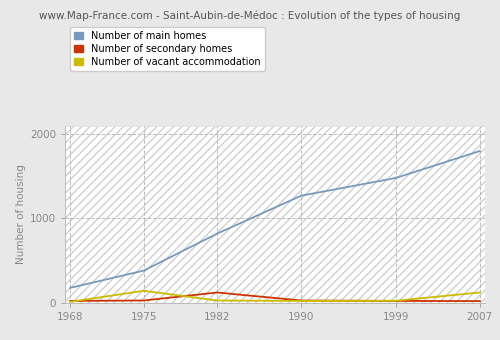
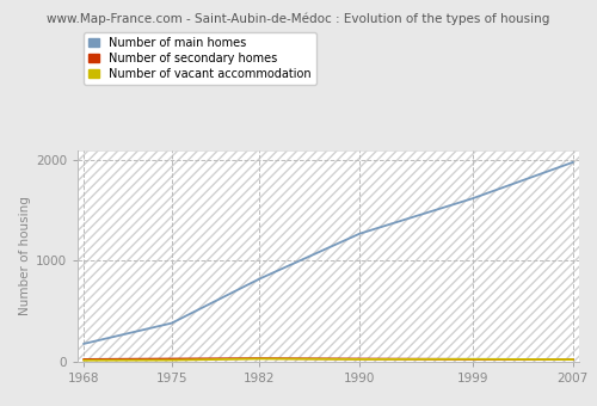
Number of vacant accommodation/1975: 140 -> 10
Number of secondary homes/1982: 120 -> 30
Number of main homes/1999: 1480 -> 1620
Number of main homes/2007: 1800 -> 1980
Number of vacant accommodation/2007: 120 -> 20
